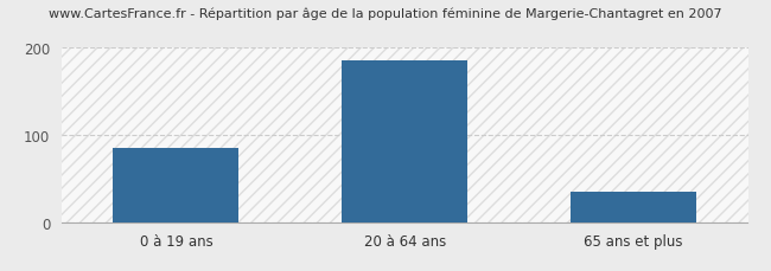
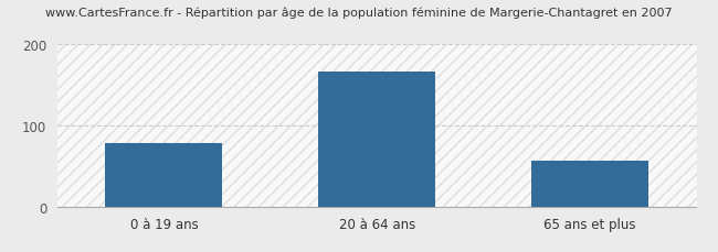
0 à 19 ans: 85 -> 78
20 à 64 ans: 185 -> 166
65 ans et plus: 35 -> 56
